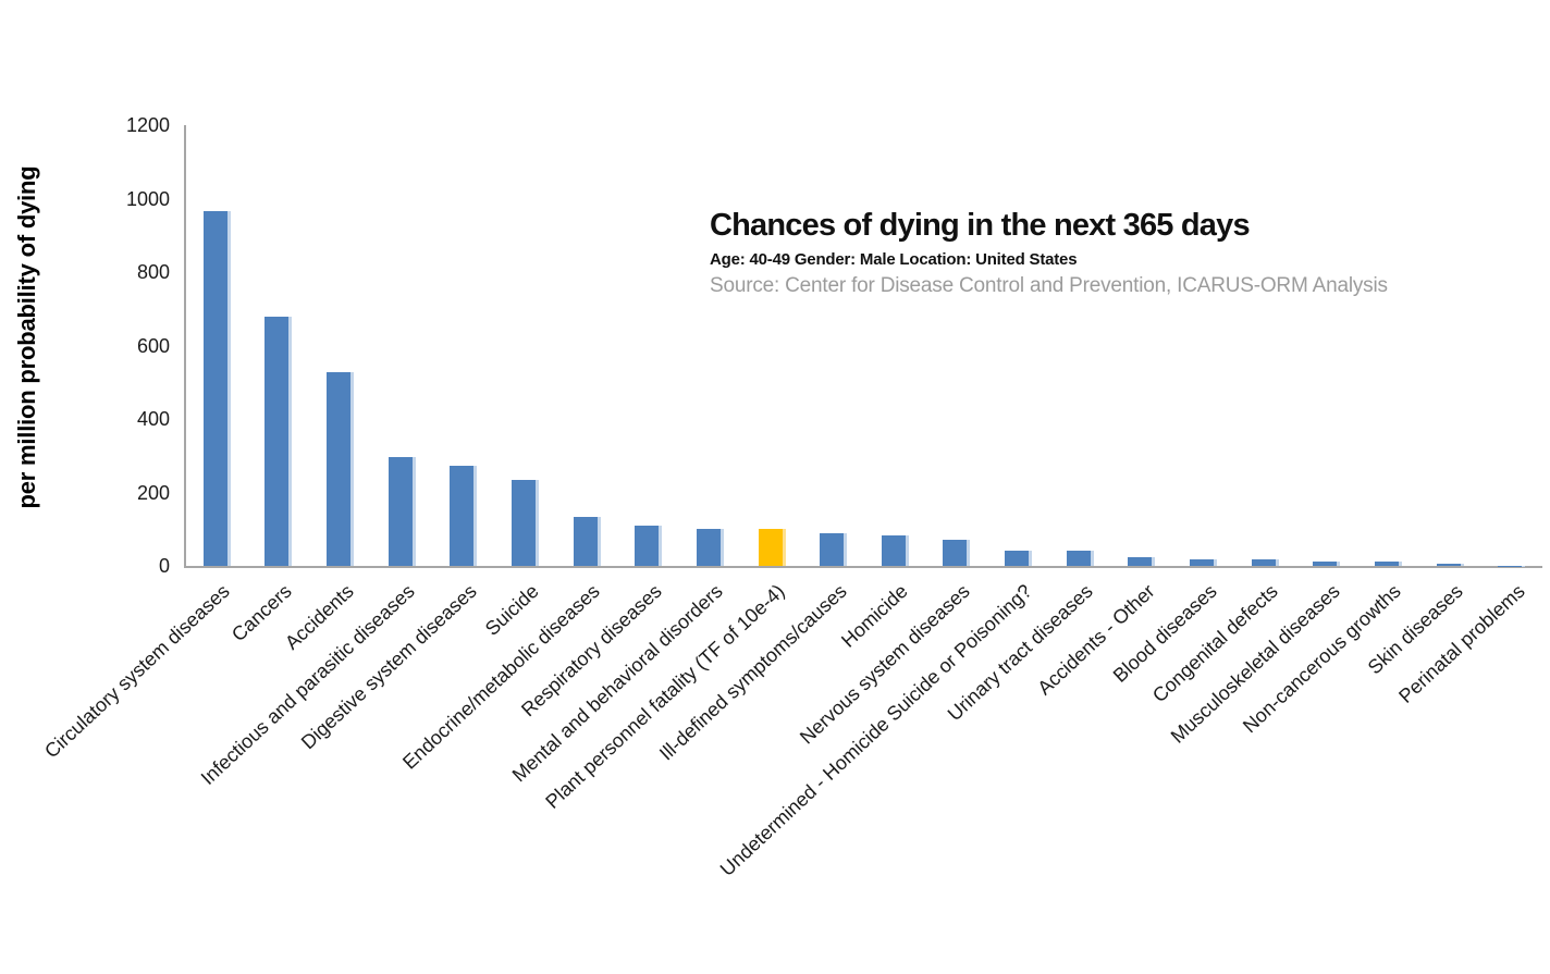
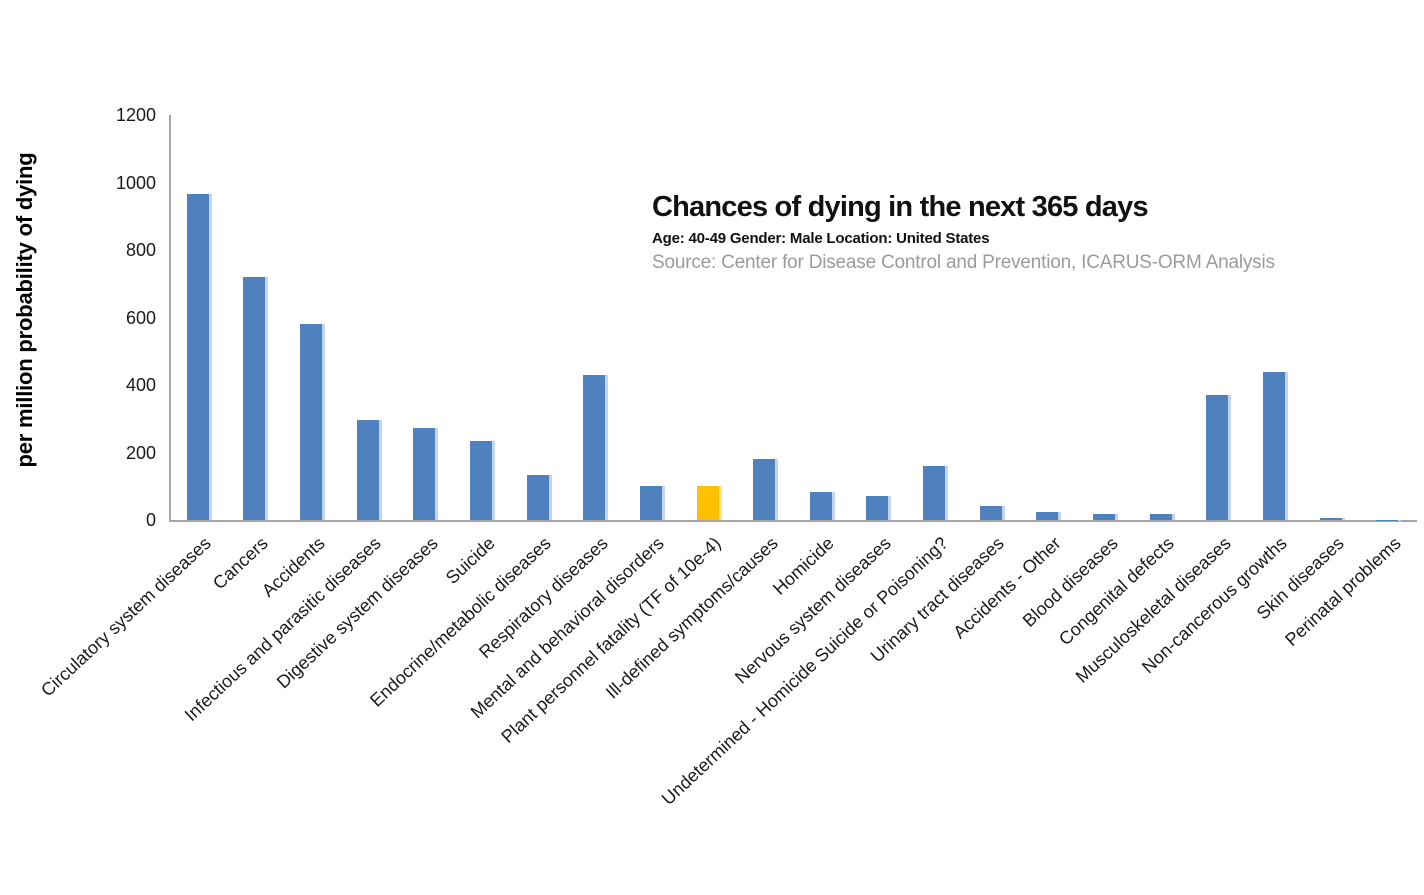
Cancers: 680 -> 720
Accidents: 530 -> 580
Respiratory diseases: 110 -> 430
Ill-defined symptoms/causes: 90 -> 180
Undetermined - Homicide Suicide or Poisoning?: 40 -> 160
Musculoskeletal diseases: 10 -> 370
Non-cancerous growths: 10 -> 440
